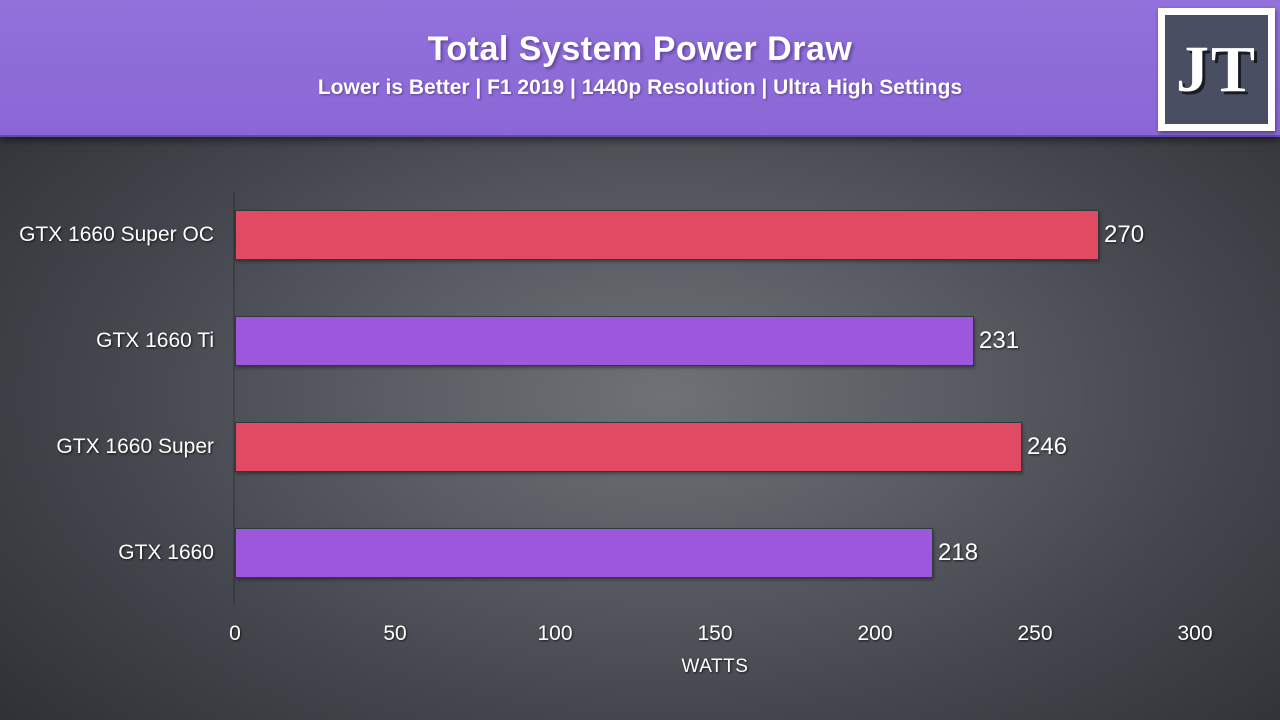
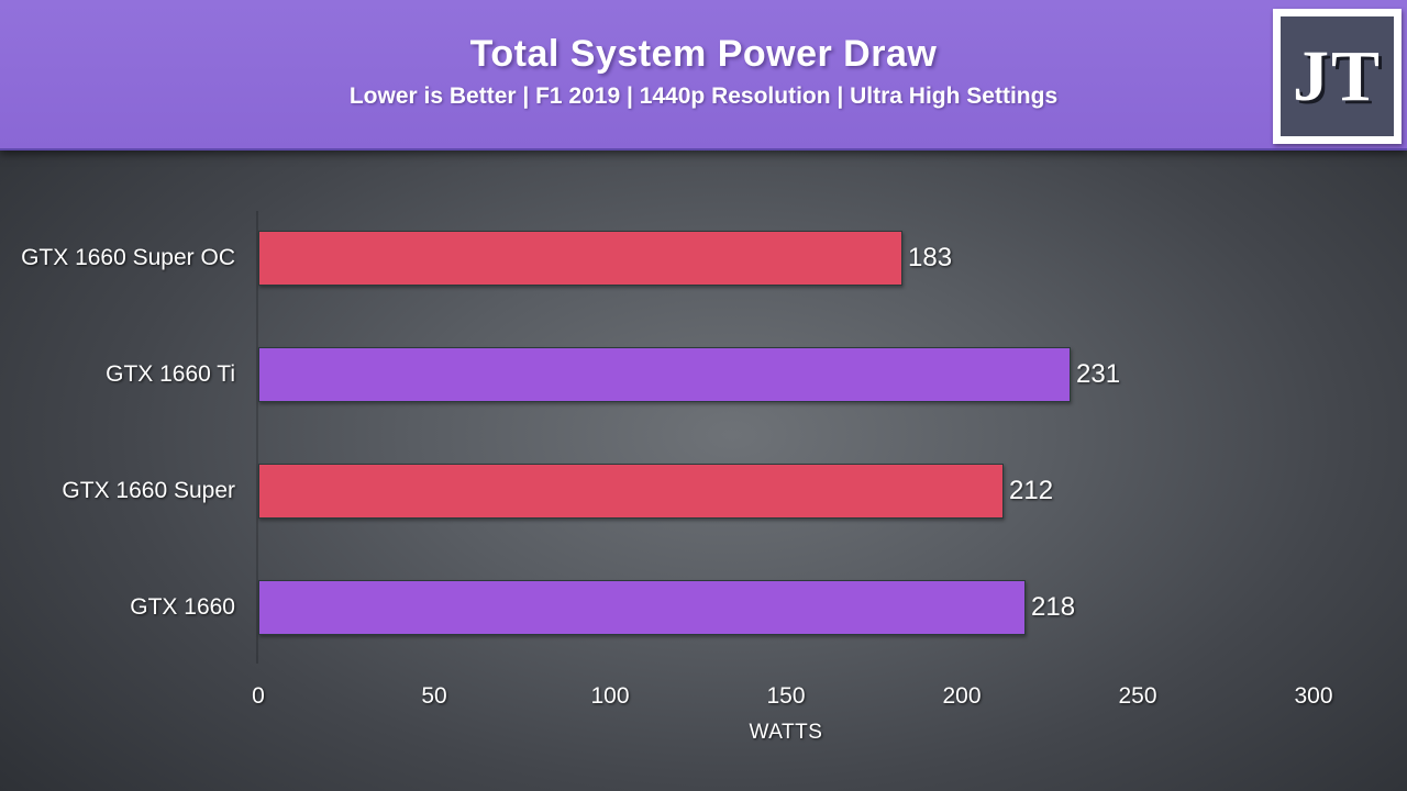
GTX 1660 Super OC: 270 -> 183
GTX 1660 Super: 246 -> 212
